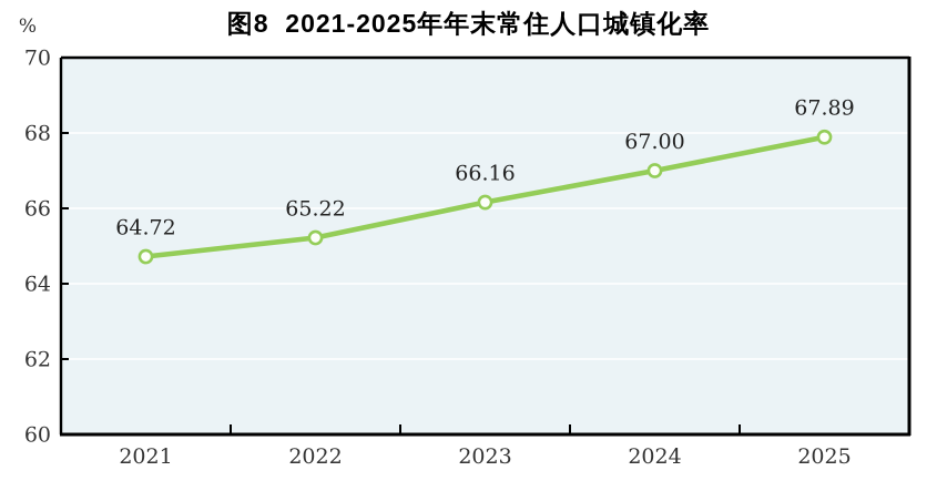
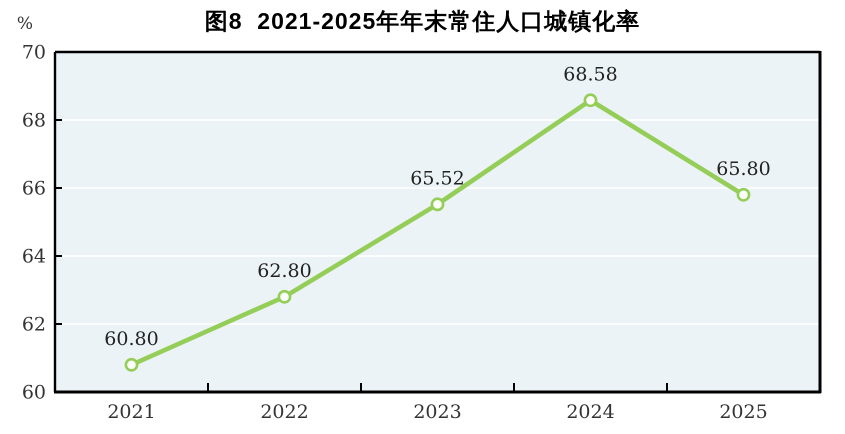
2021: 64.72 -> 60.80
2022: 65.22 -> 62.80
2023: 66.16 -> 65.52
2024: 67.00 -> 68.58
2025: 67.89 -> 65.80
